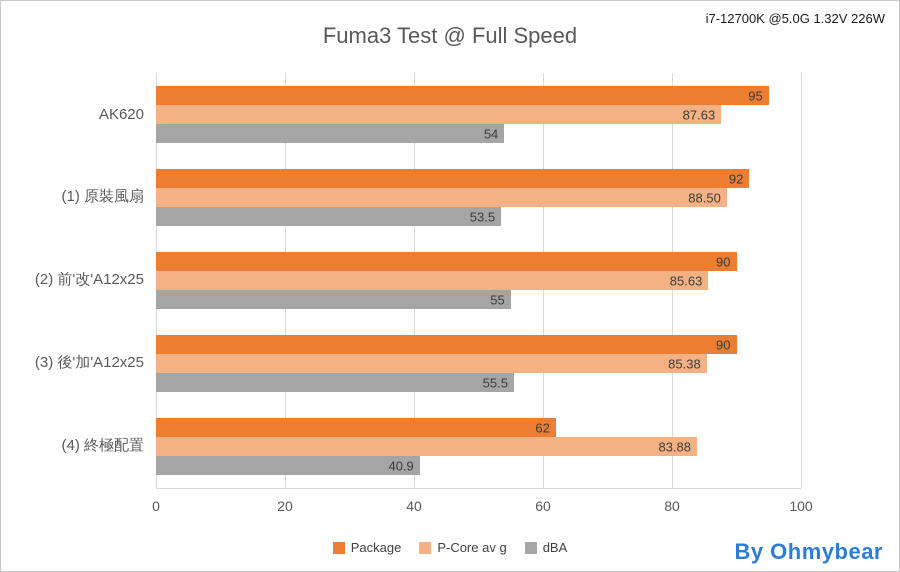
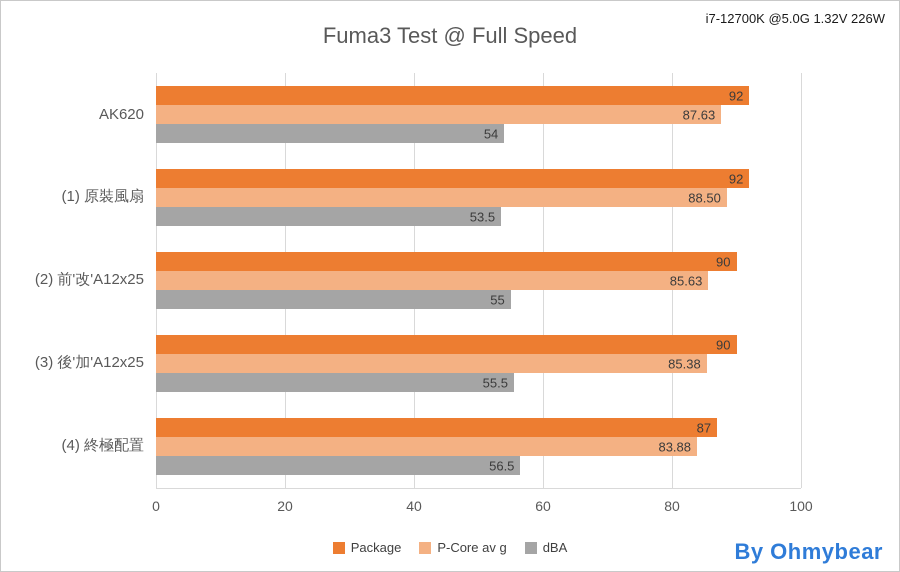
Package/AK620: 95 -> 92
Package/(4) 終極配置: 62 -> 87
dBA/(4) 終極配置: 40.9 -> 56.5
